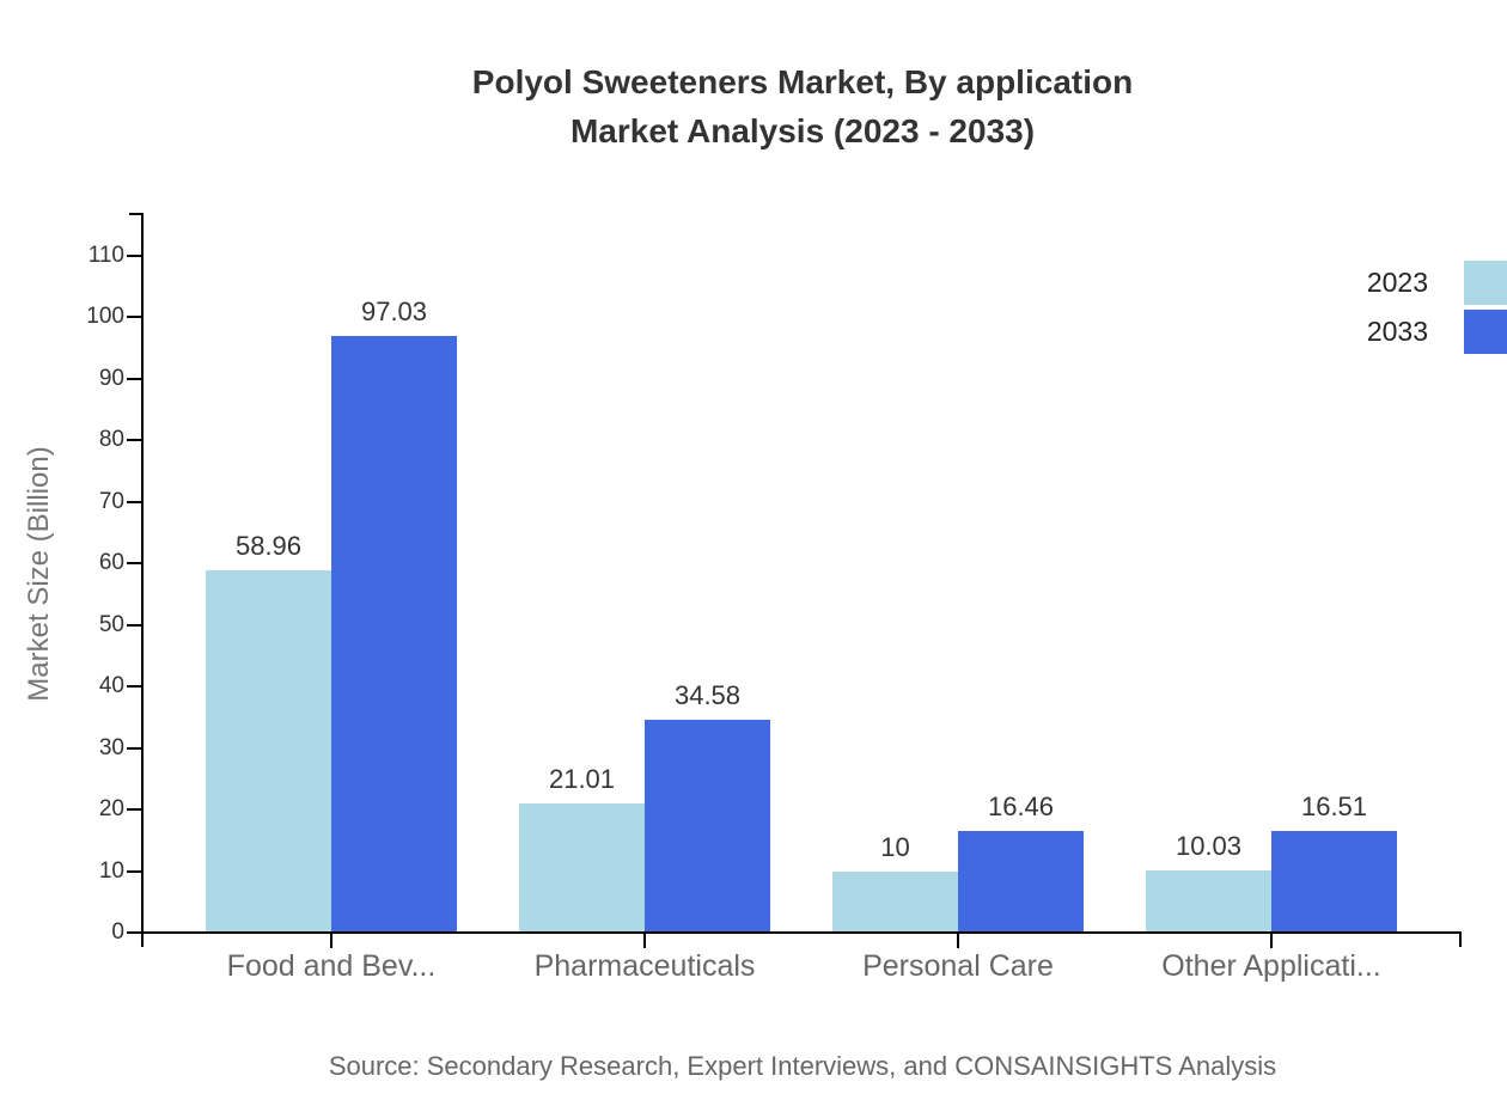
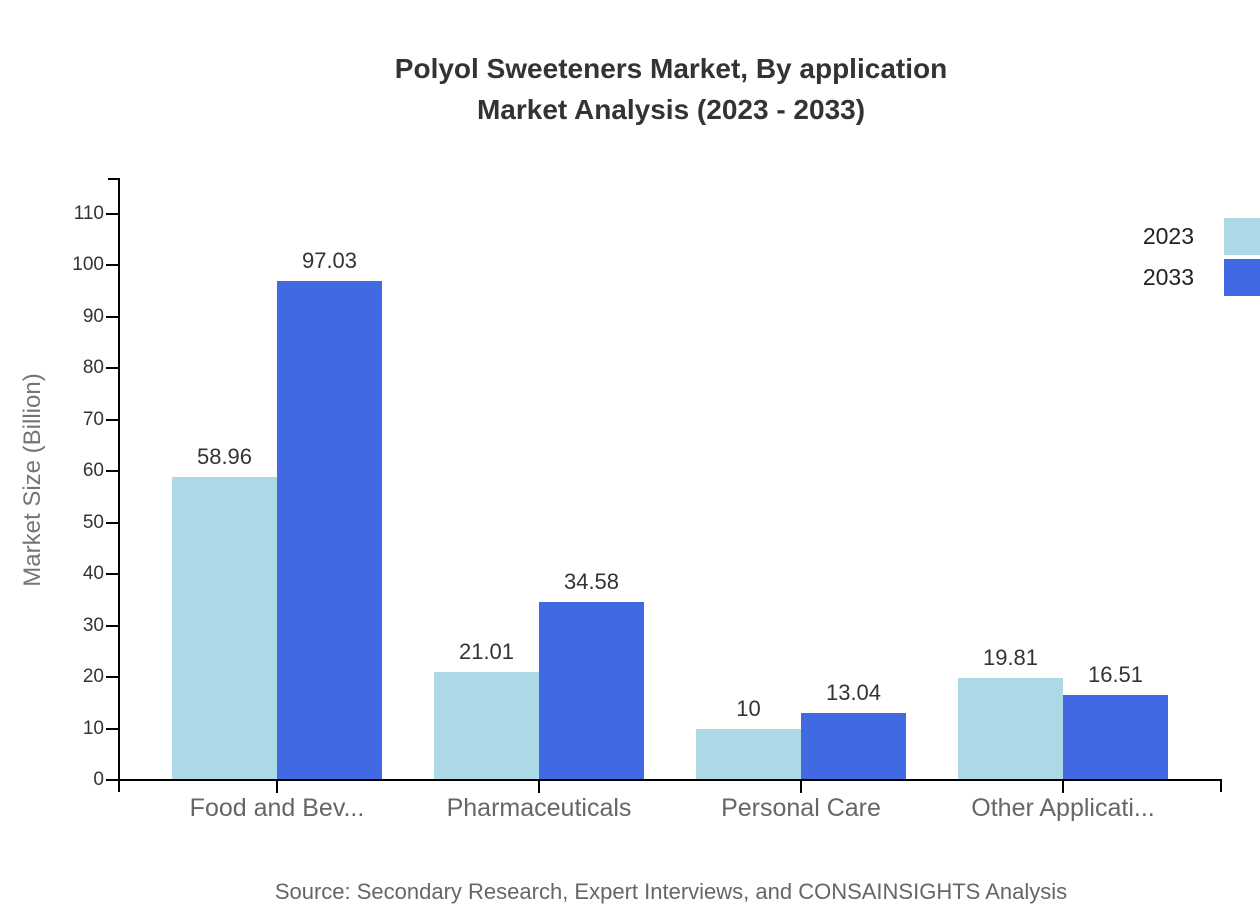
2033/Personal Care: 16.46 -> 13.04
2023/Other Applicati...: 10.03 -> 19.81
